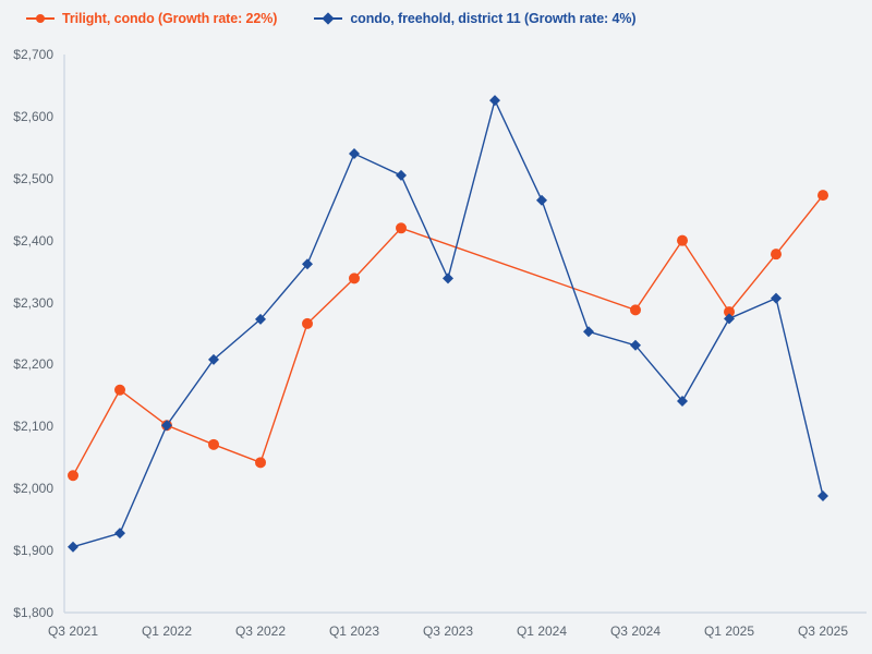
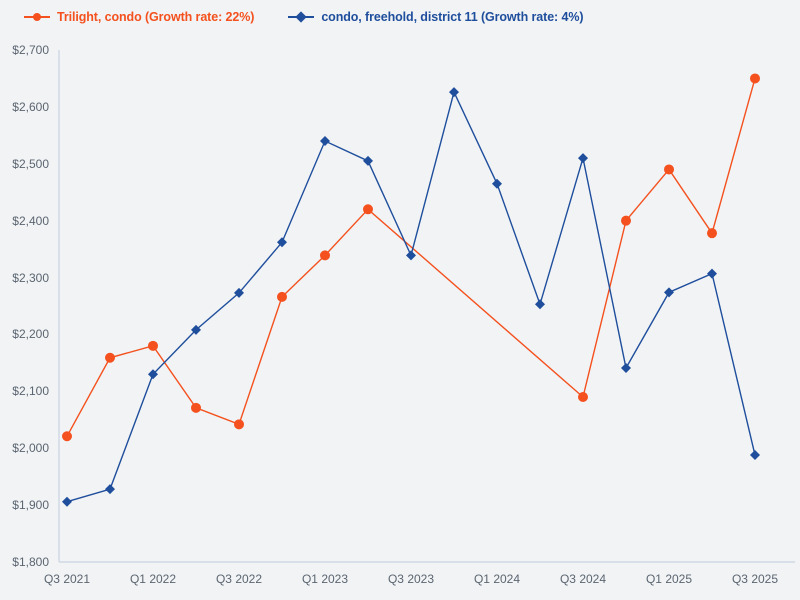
Trilight, condo (Growth rate: 22%)/Q1 2022: $2100 -> $2180
condo, freehold, district 11 (Growth rate: 4%)/Q1 2022: $2100 -> $2130
Trilight, condo (Growth rate: 22%)/Q3 2024: $2290 -> $2090
condo, freehold, district 11 (Growth rate: 4%)/Q3 2024: $2230 -> $2510
Trilight, condo (Growth rate: 22%)/Q1 2025: $2280 -> $2490
Trilight, condo (Growth rate: 22%)/Q3 2025: $2470 -> $2650
